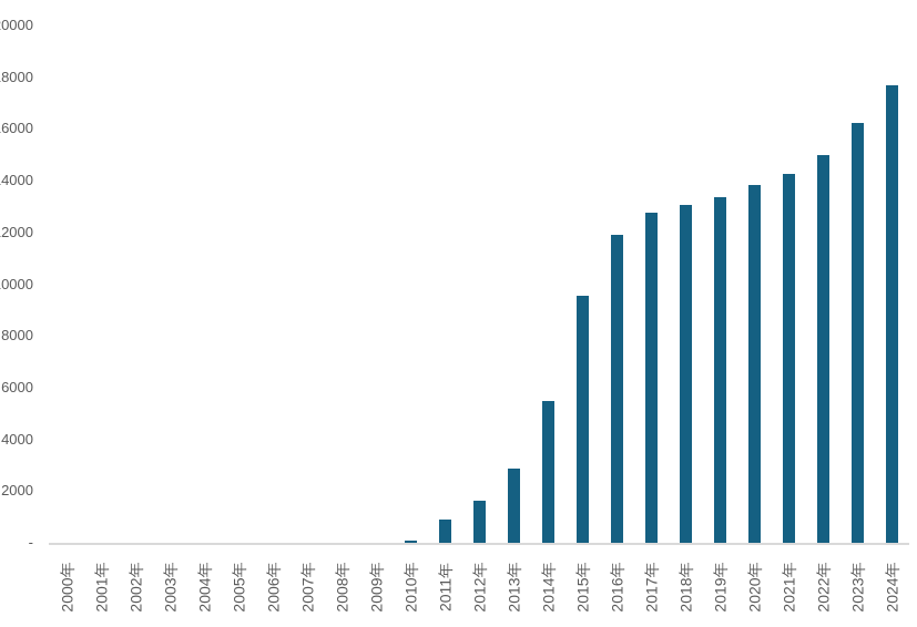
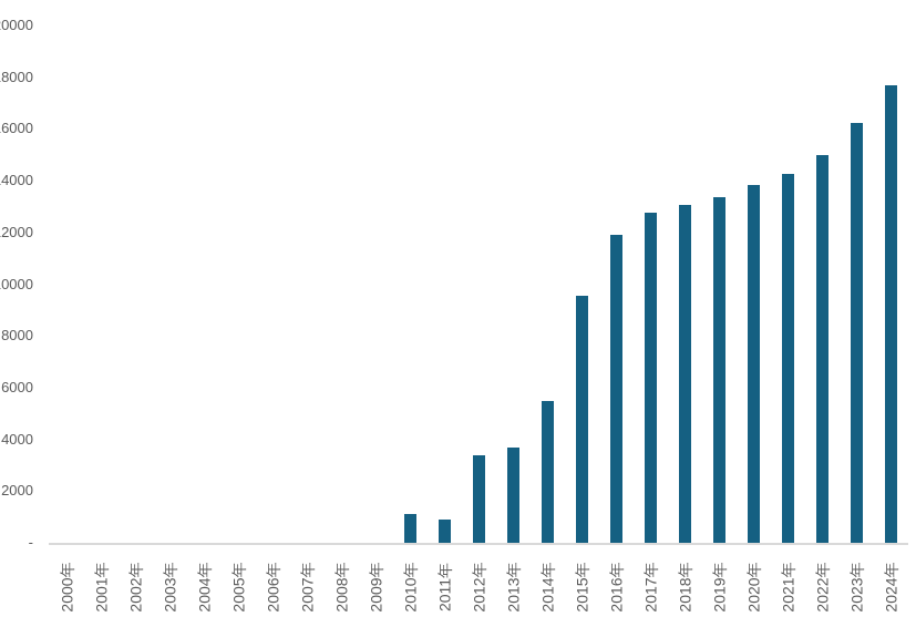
2010年: 100 -> 1100
2012年: 1600 -> 3400
2013年: 2900 -> 3700
